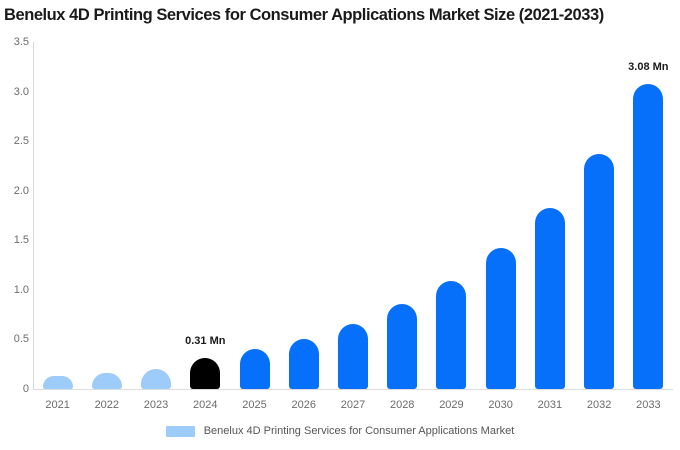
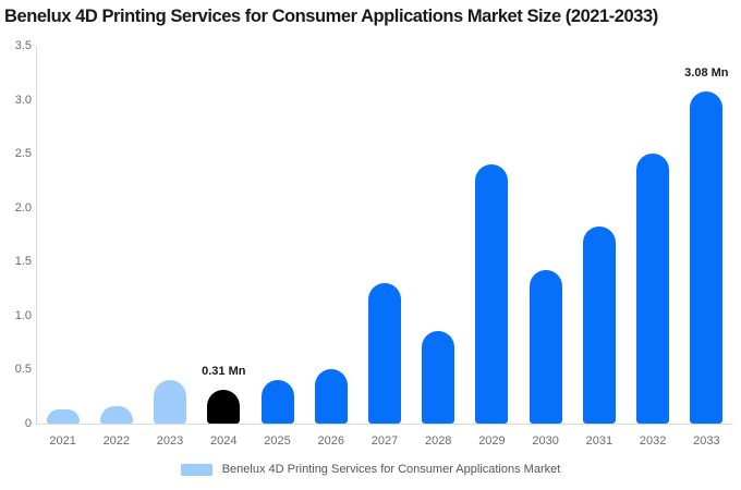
2023: 0.2 -> 0.4
2027: 0.7 -> 1.3
2029: 1.1 -> 2.4
2032: 2.4 -> 2.5
